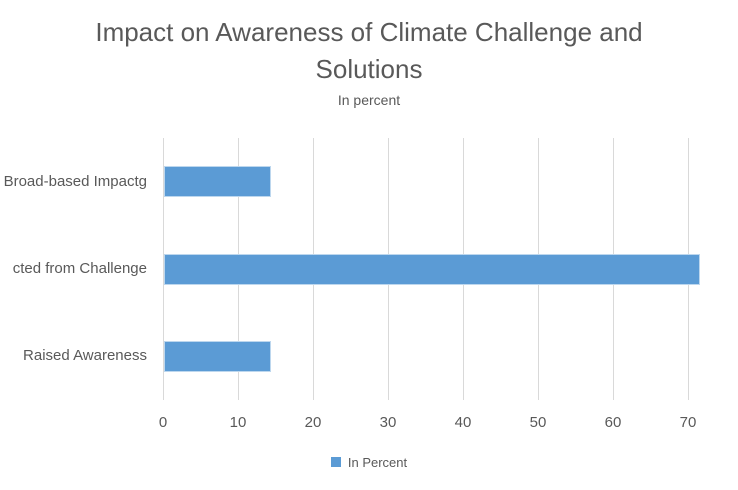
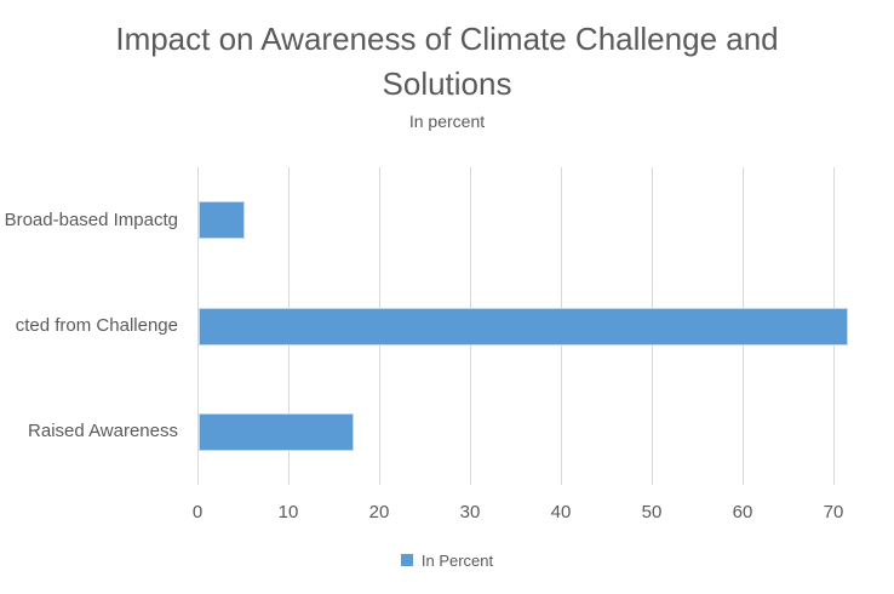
Broad-based Impactg: 14 -> 5
Raised Awareness: 14 -> 17
